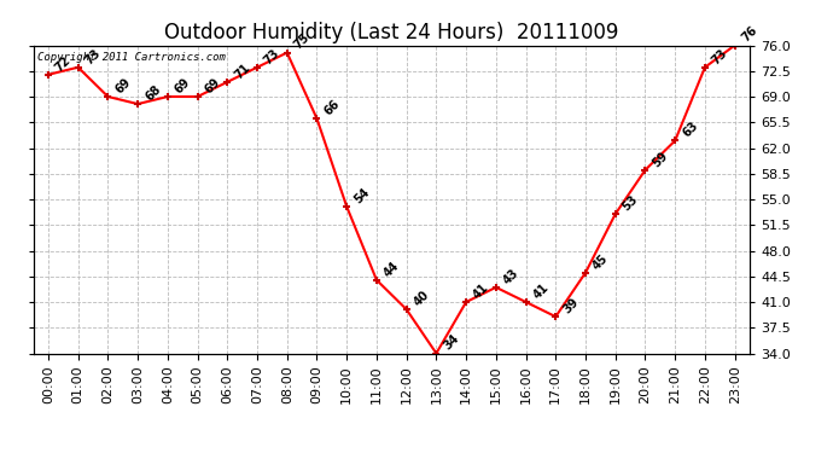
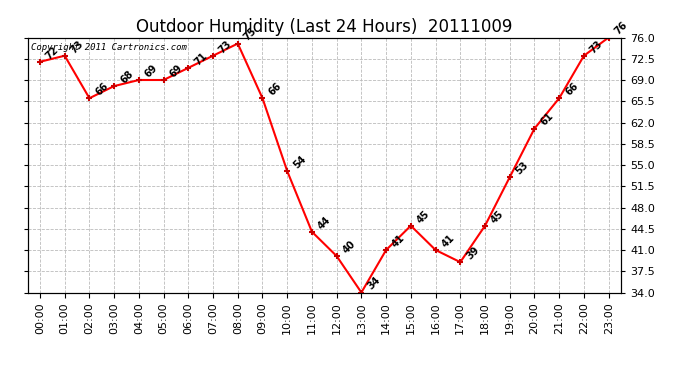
02:00: 69 -> 66
15:00: 43 -> 45
20:00: 59 -> 61
21:00: 63 -> 66
